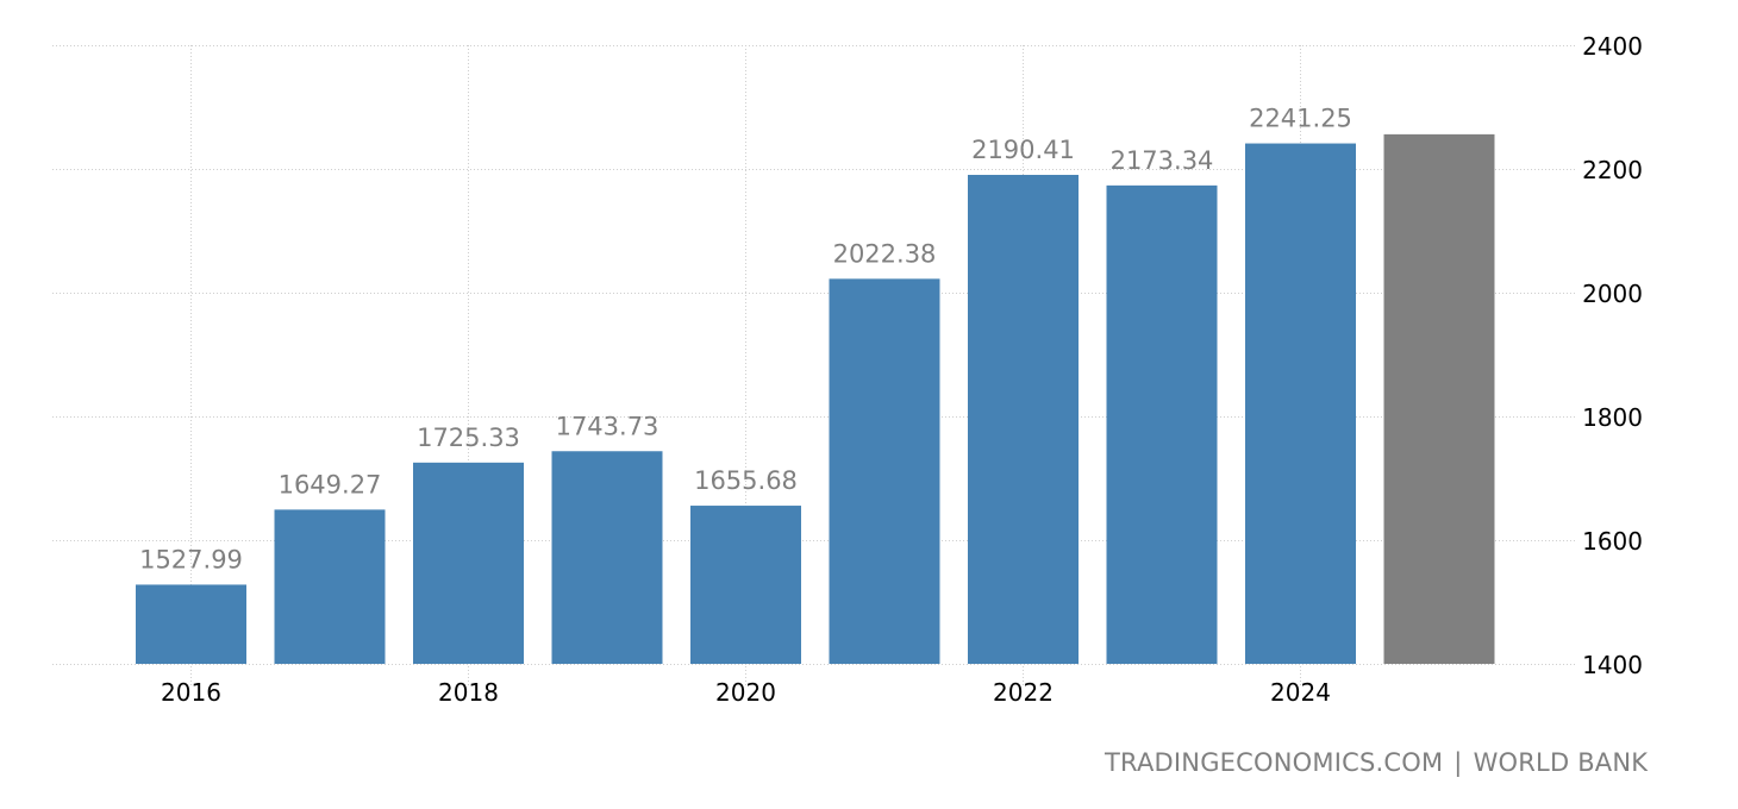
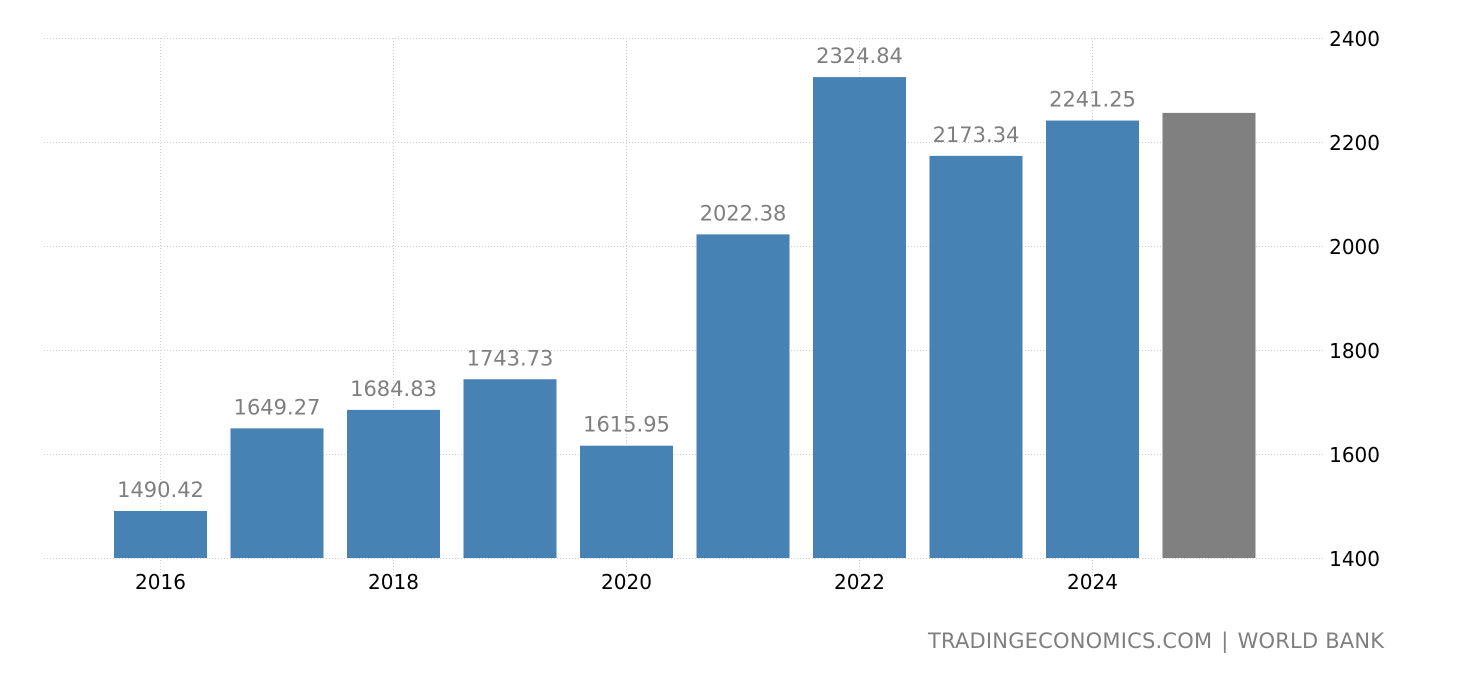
2016: 1527.99 -> 1490.42
2018: 1725.33 -> 1684.83
2020: 1655.68 -> 1615.95
2022: 2190.41 -> 2324.84
